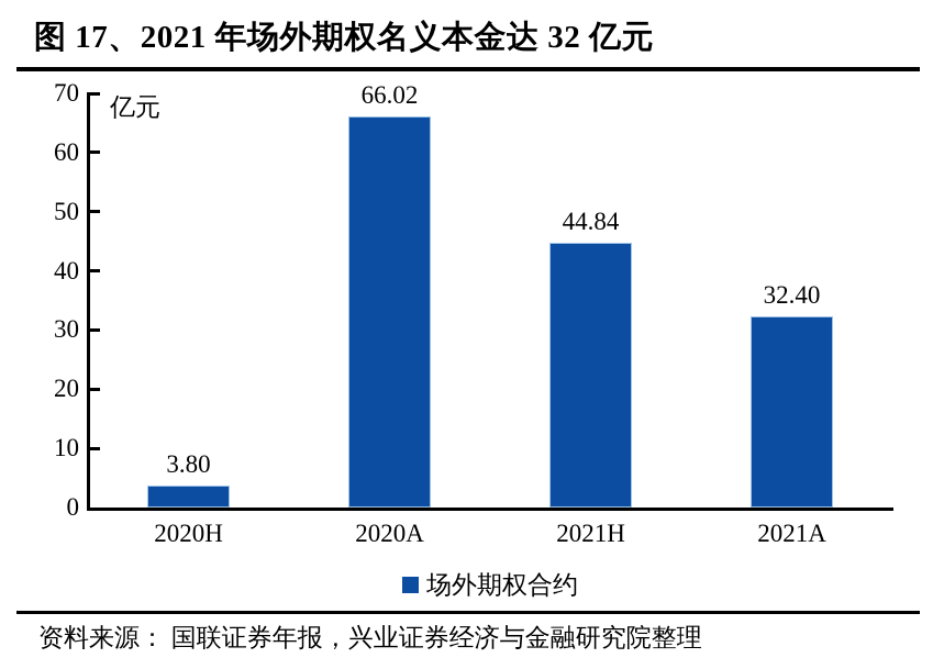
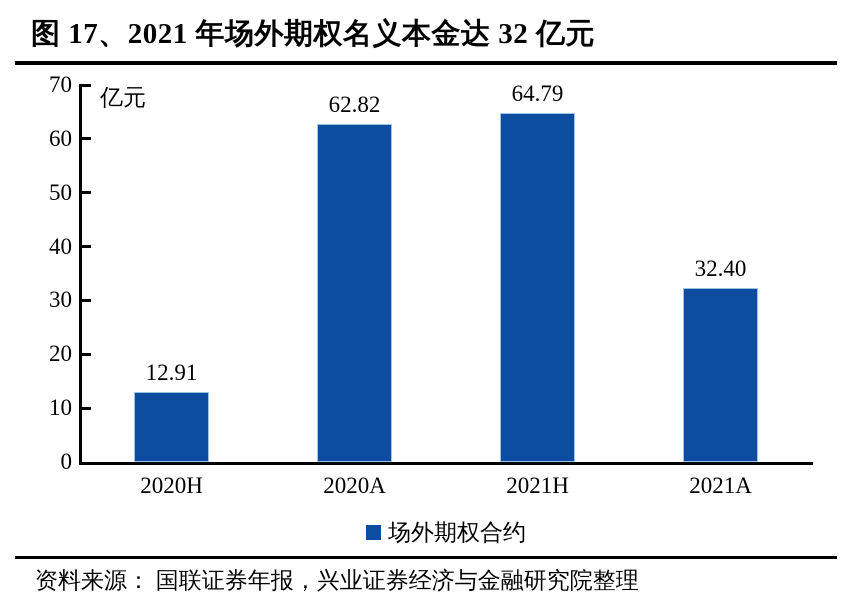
2020H: 3.80 -> 12.91
2020A: 66.02 -> 62.82
2021H: 44.84 -> 64.79
